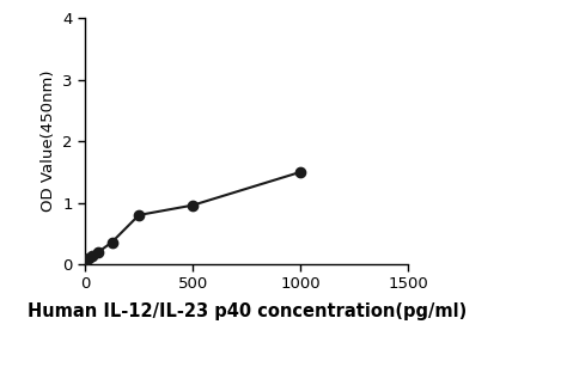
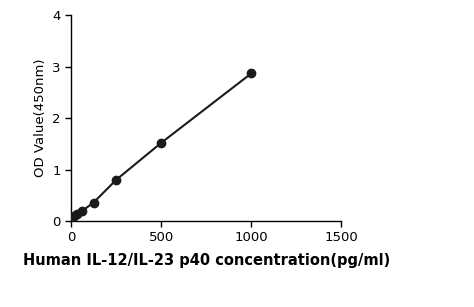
500: 0.96 -> 1.52
1000: 1.50 -> 2.87
